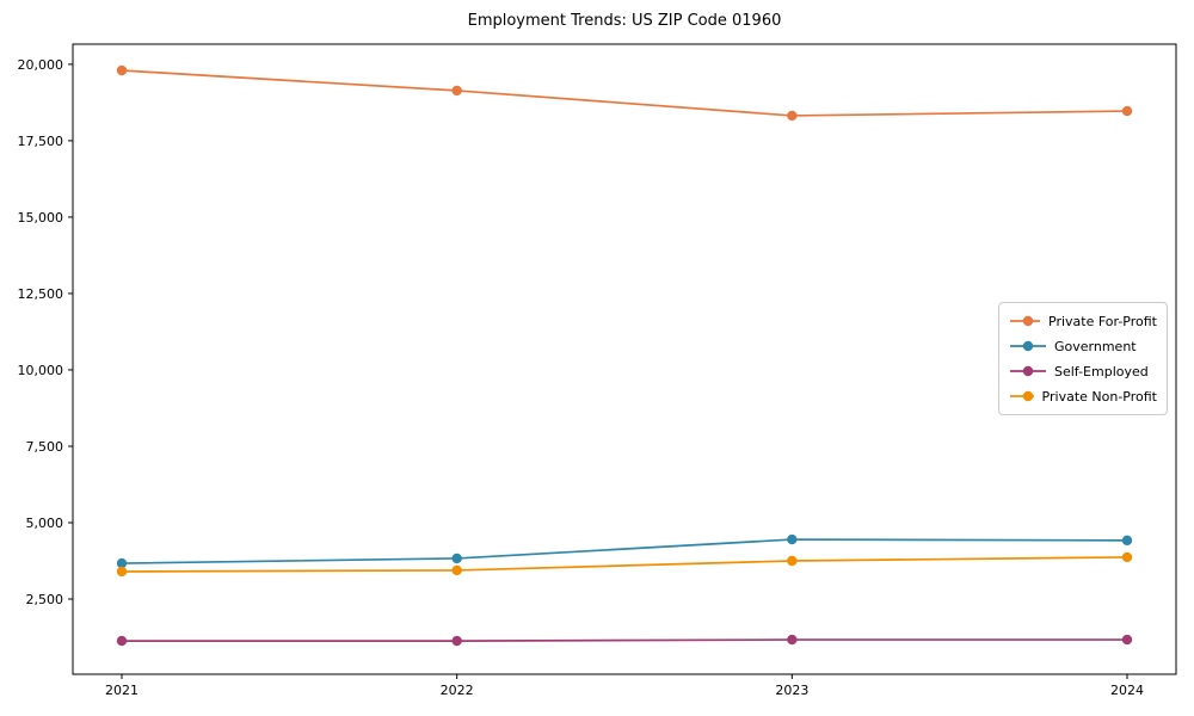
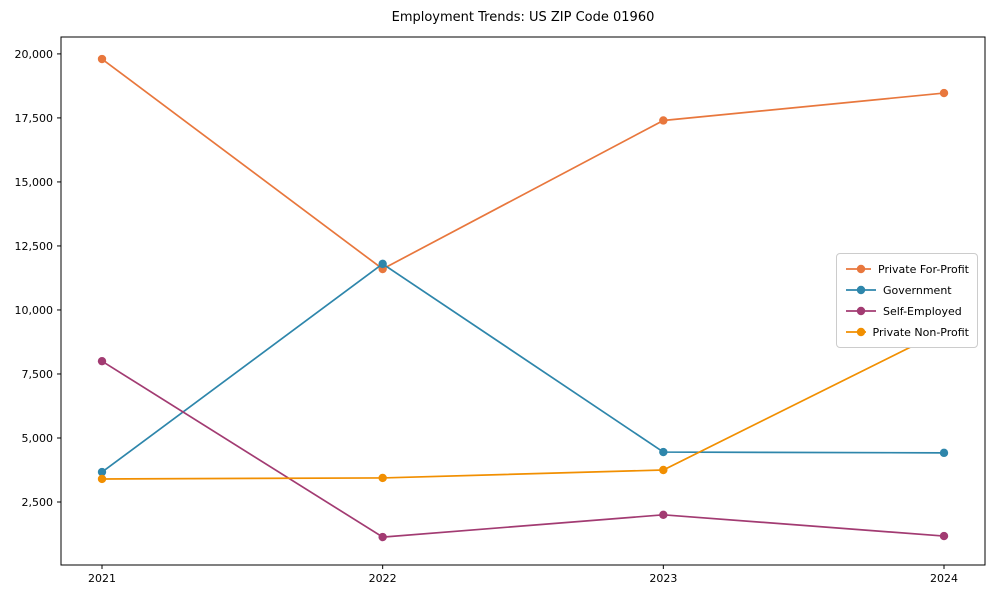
Self-Employed/2021: 1100 -> 8000
Private For-Profit/2022: 19100 -> 11600
Government/2022: 3800 -> 11800
Private For-Profit/2023: 18300 -> 17400
Self-Employed/2023: 1200 -> 2000
Private Non-Profit/2024: 3900 -> 9200
